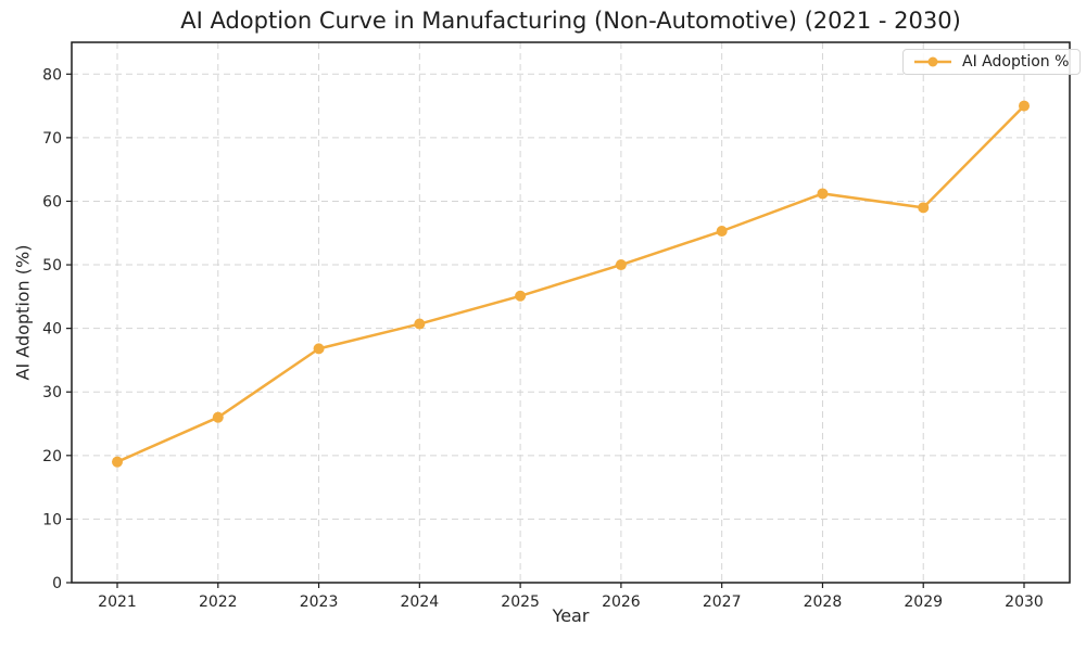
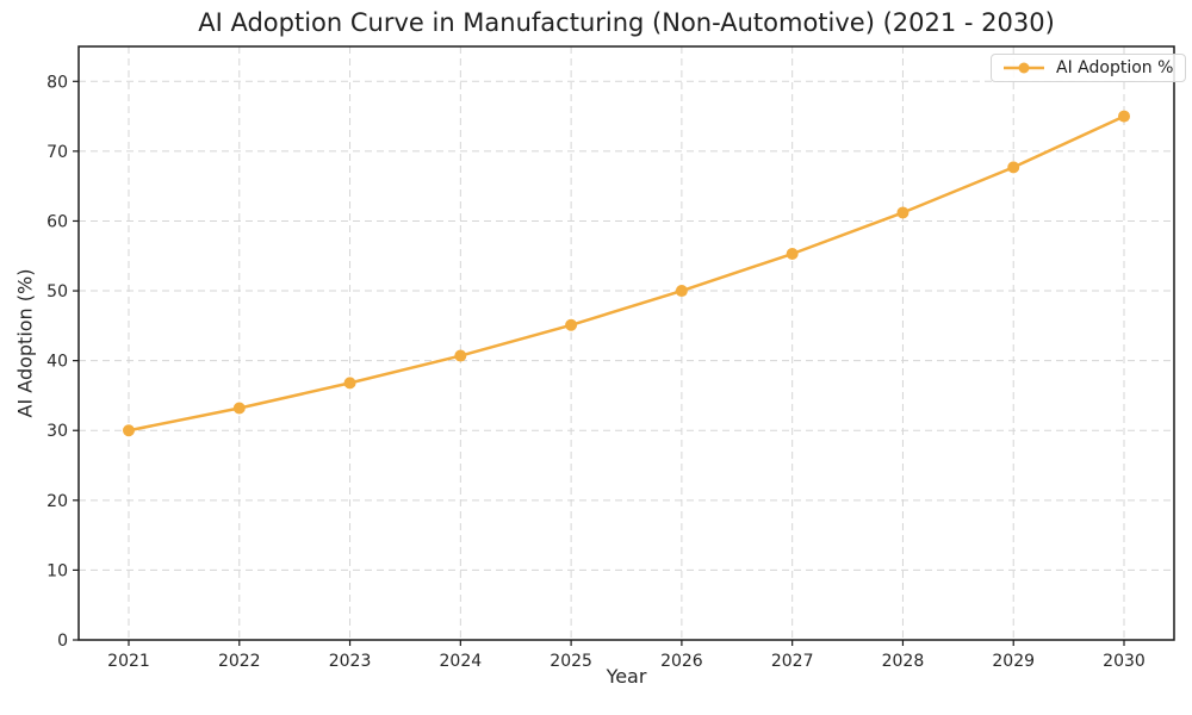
2021: 19 -> 30
2022: 26 -> 33
2029: 59 -> 68
